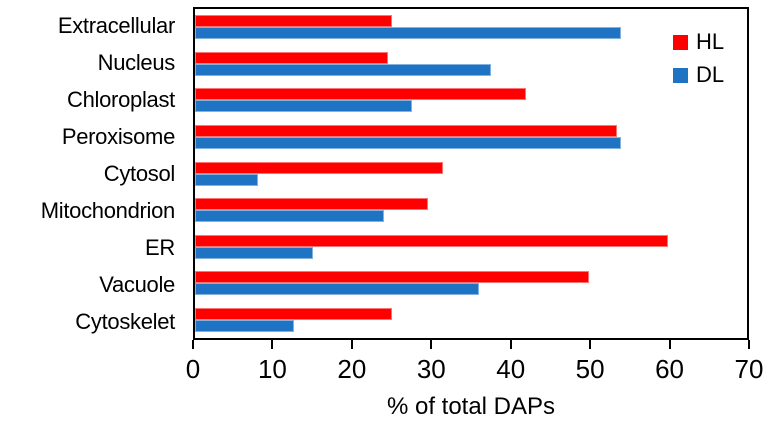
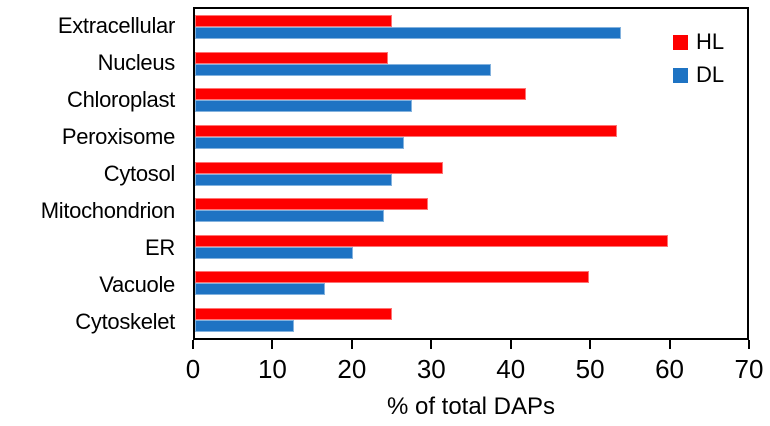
DL/Peroxisome: 54 -> 26
DL/Cytosol: 8 -> 25
DL/ER: 15 -> 20
DL/Vacuole: 36 -> 16
